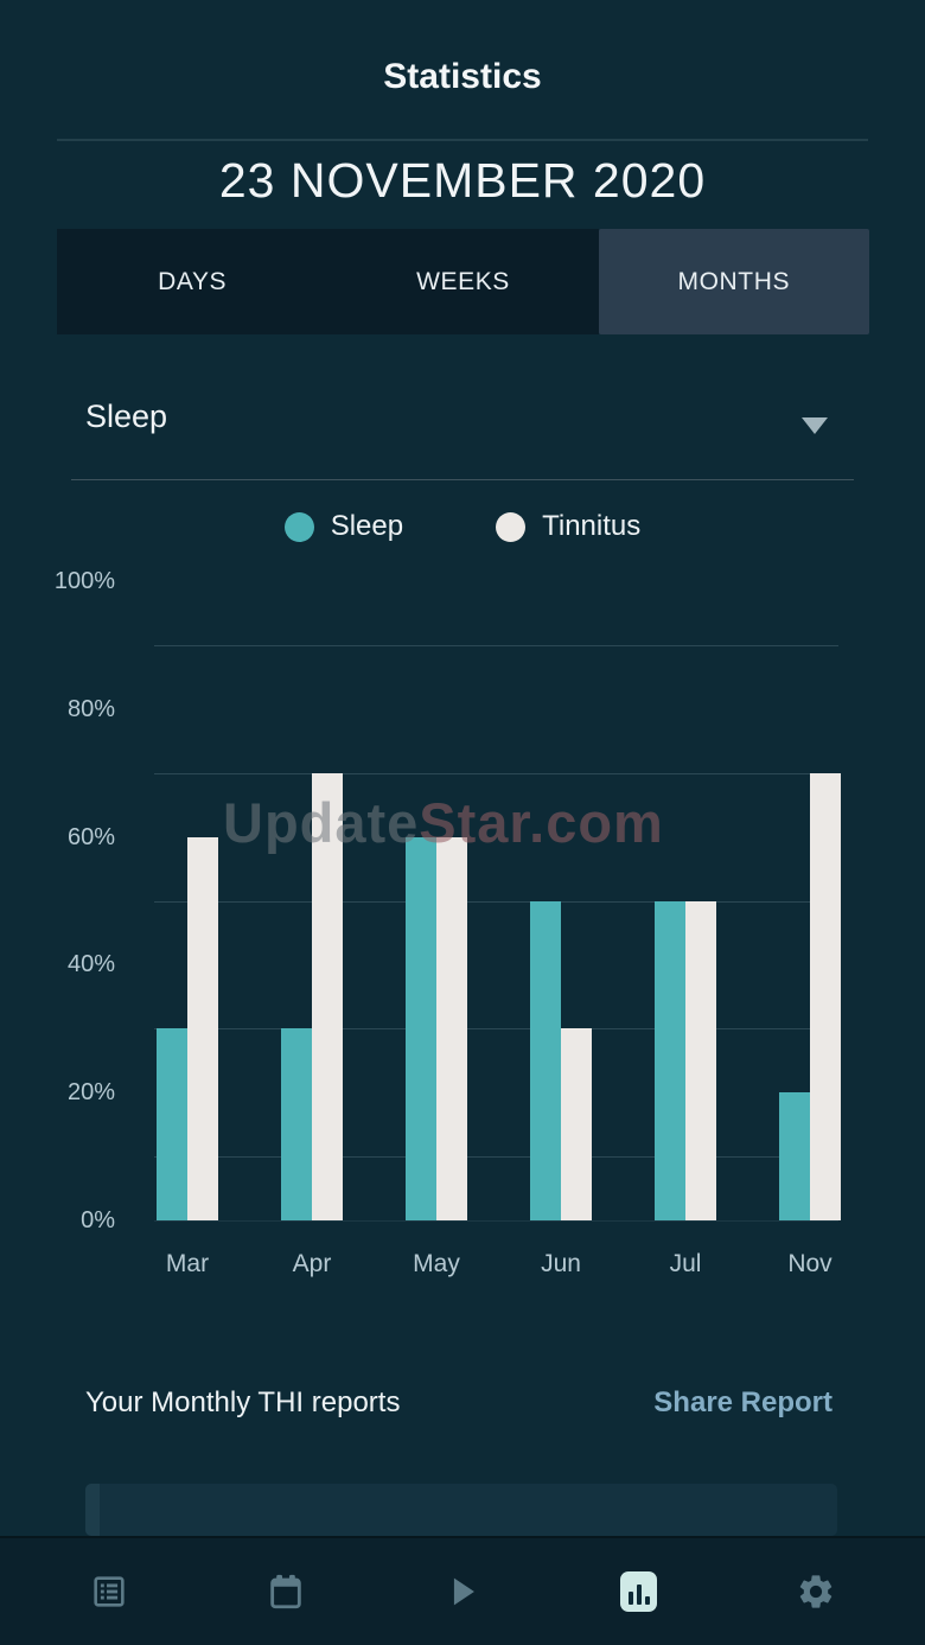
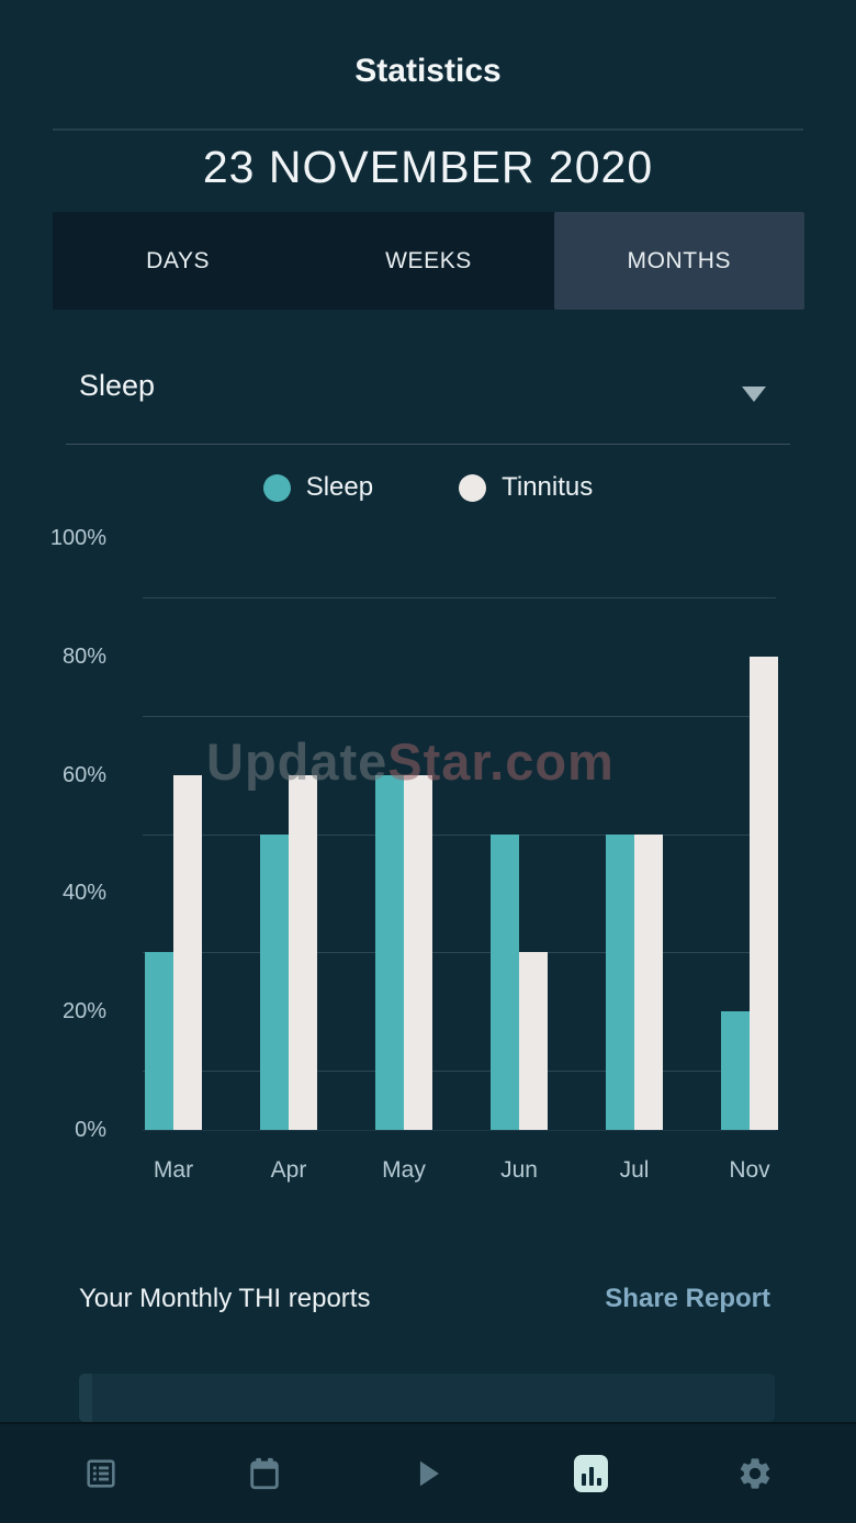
Sleep/Apr: 30% -> 50%
Tinnitus/Apr: 70% -> 60%
Tinnitus/Nov: 70% -> 80%
